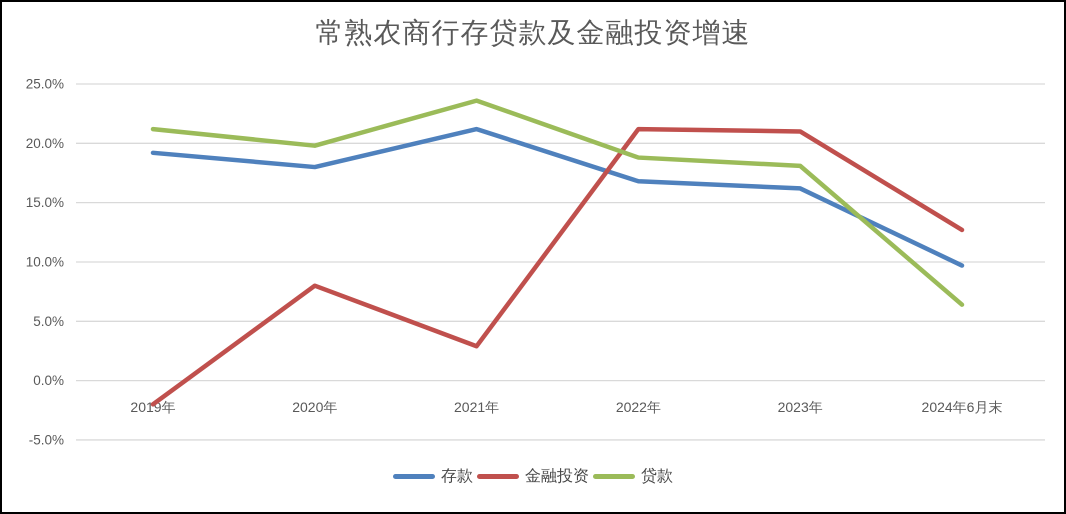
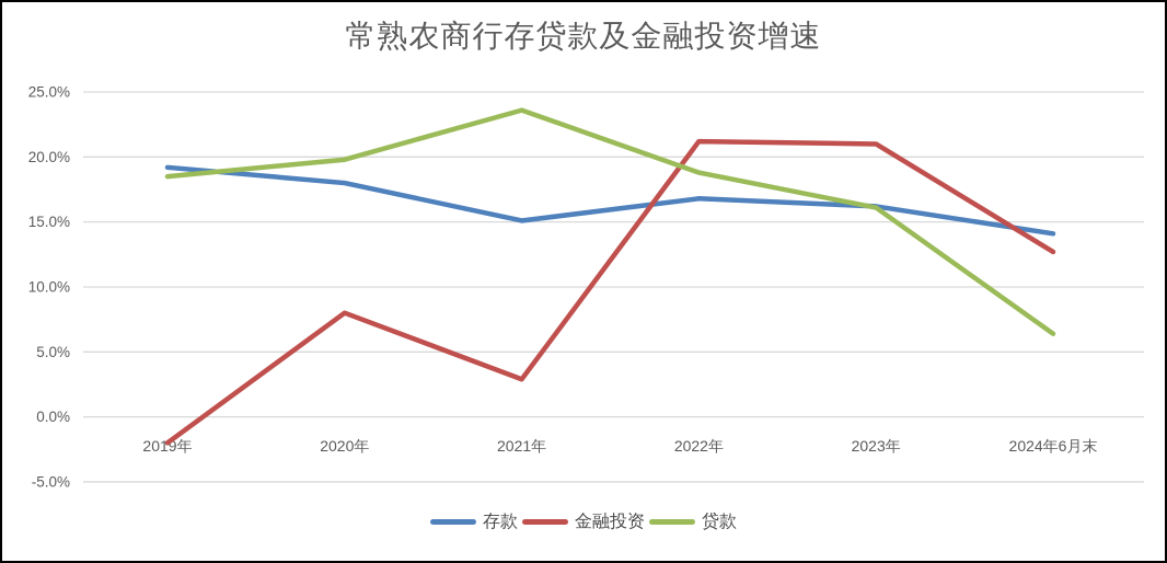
贷款/2019年: 21.2% -> 18.5%
存款/2021年: 21.2% -> 15.1%
贷款/2023年: 18.1% -> 16.1%
存款/2024年6月末: 9.7% -> 14.1%
